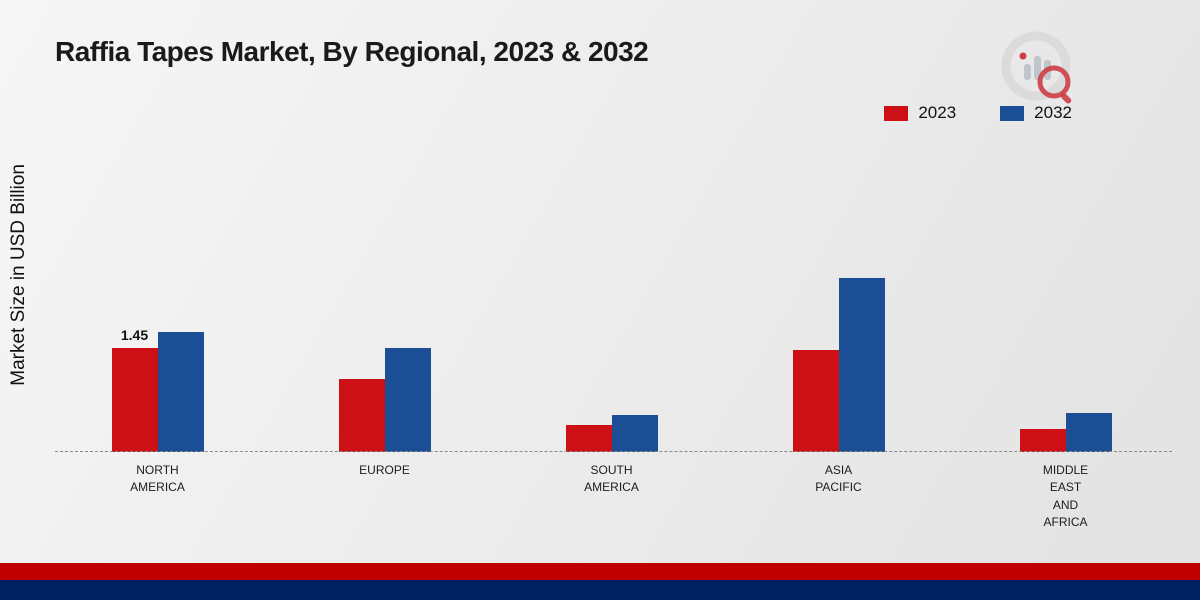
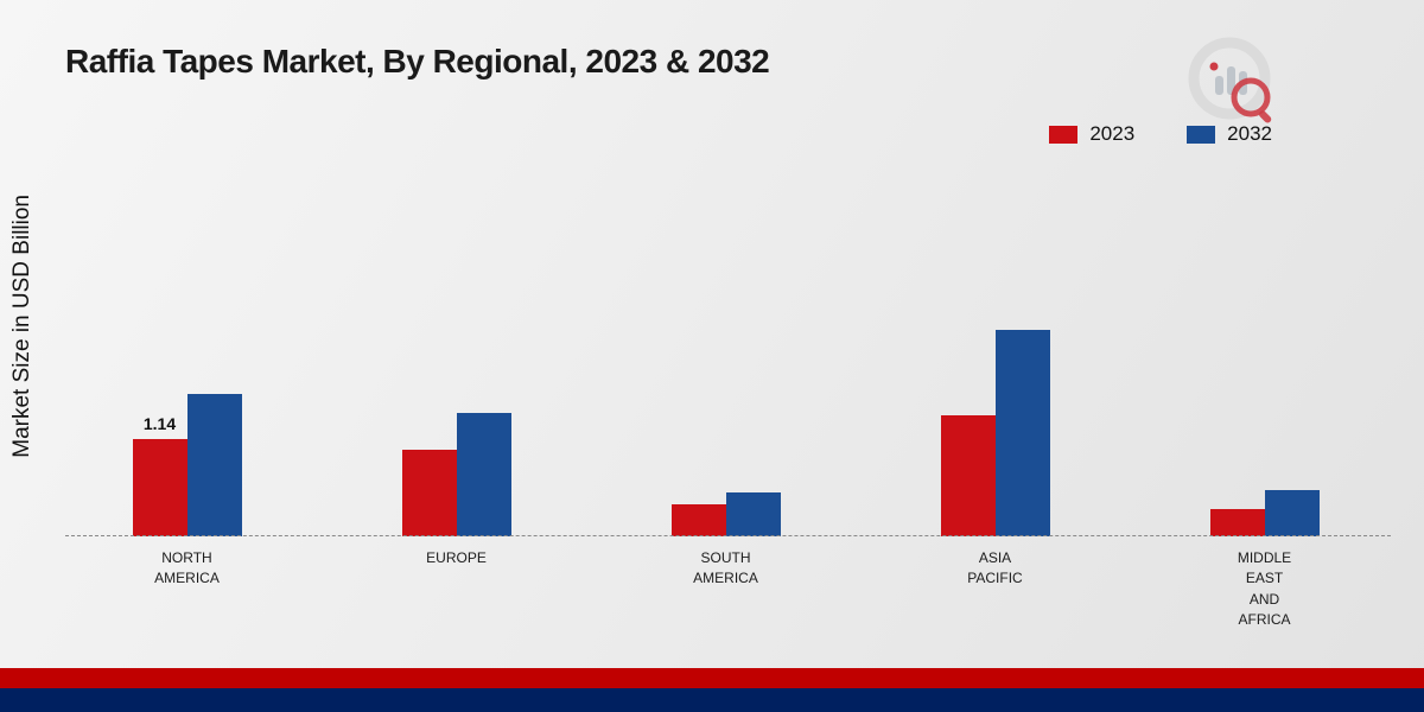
2023/NORTH AMERICA: 1.45 -> 1.14
